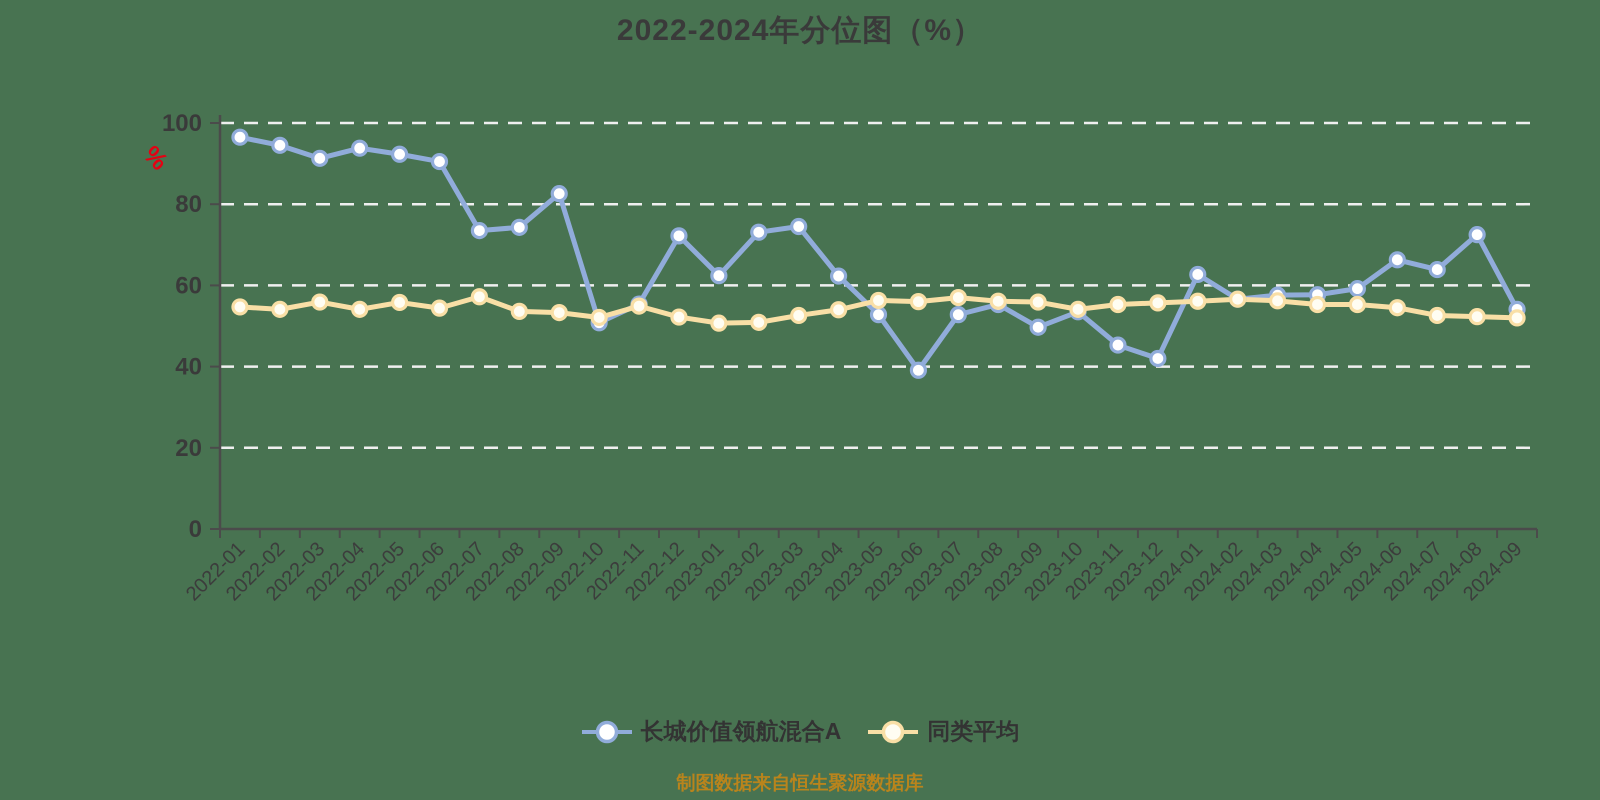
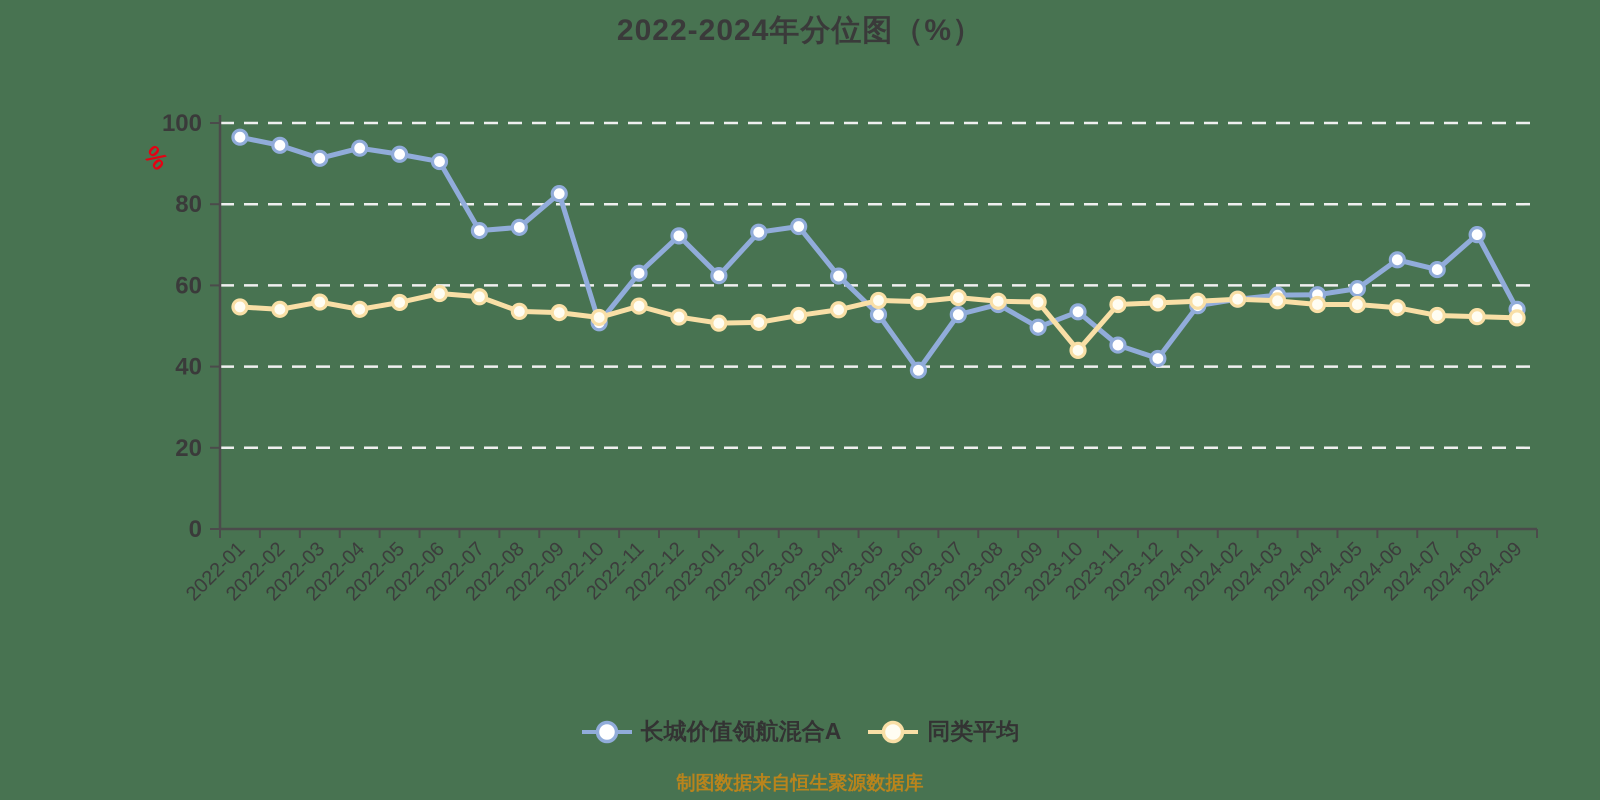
同类平均/2022-06: 54 -> 58
长城价值领航混合A/2022-11: 55 -> 63
同类平均/2023-10: 54 -> 44
长城价值领航混合A/2024-01: 63 -> 55
